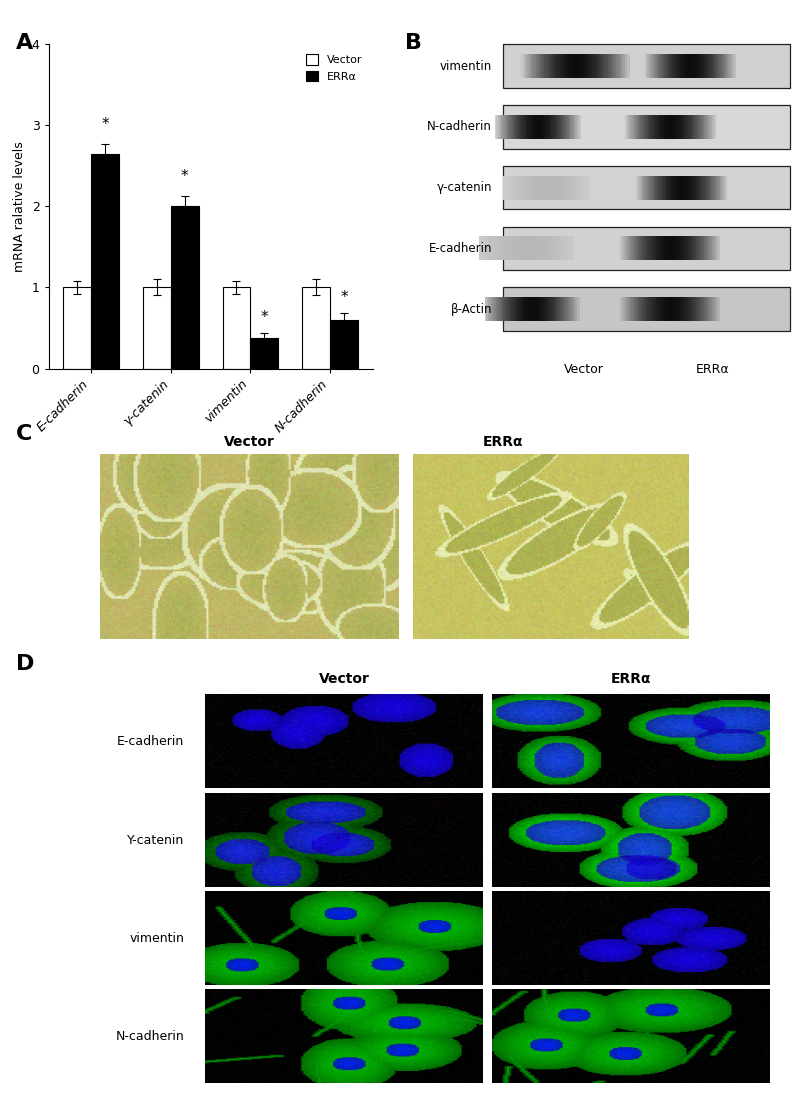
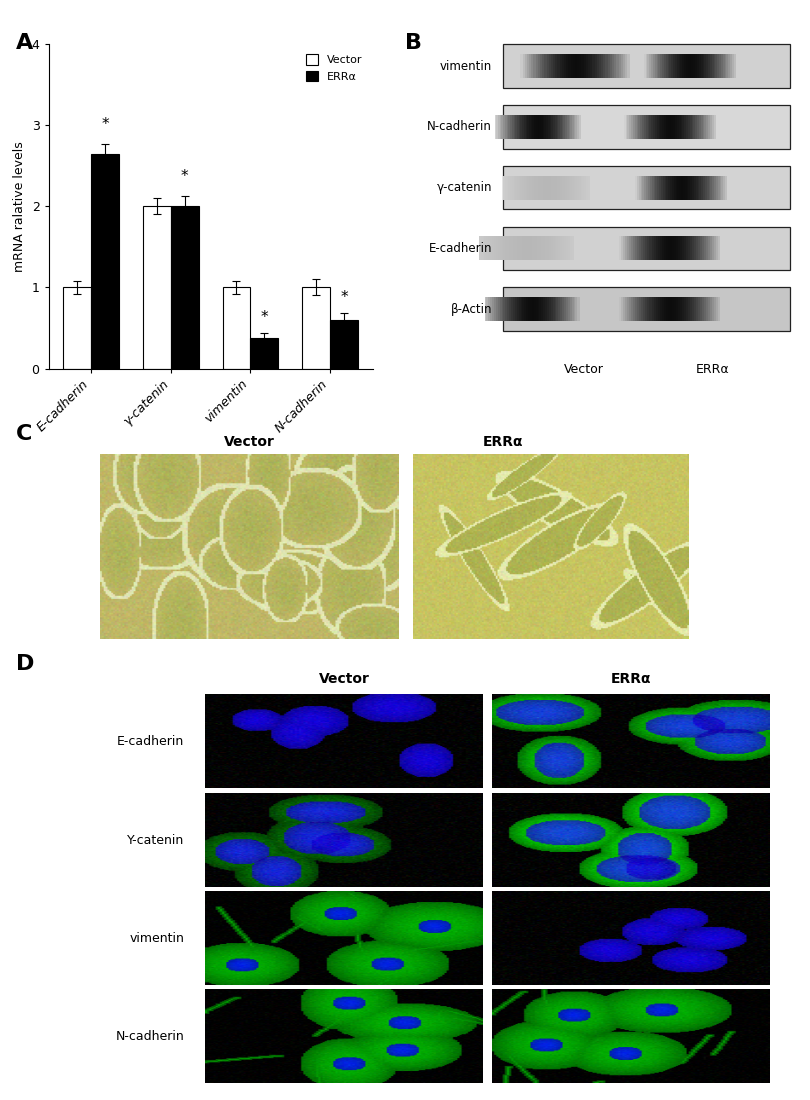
Vector/γ-catenin: 1 -> 2
